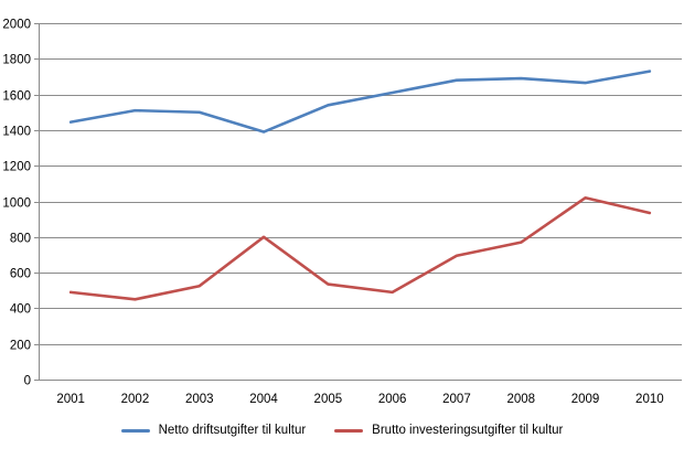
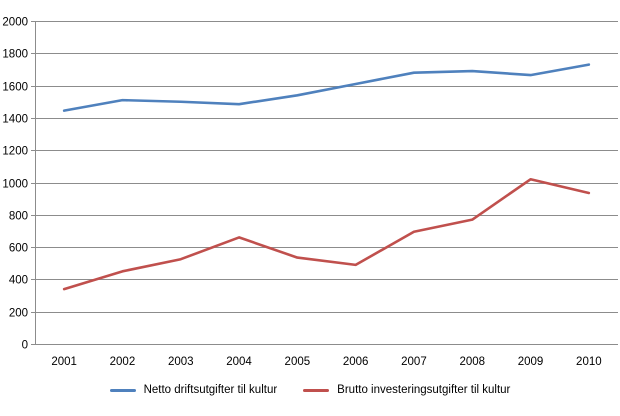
Brutto investeringsutgifter til kultur/2001: 490 -> 340
Netto driftsutgifter til kultur/2004: 1390 -> 1480
Brutto investeringsutgifter til kultur/2004: 800 -> 660
